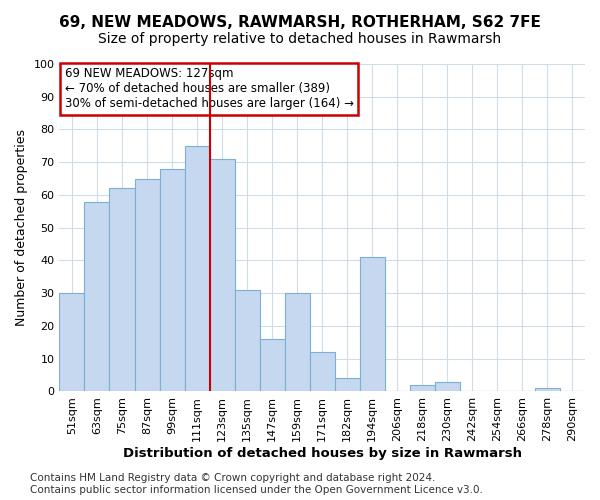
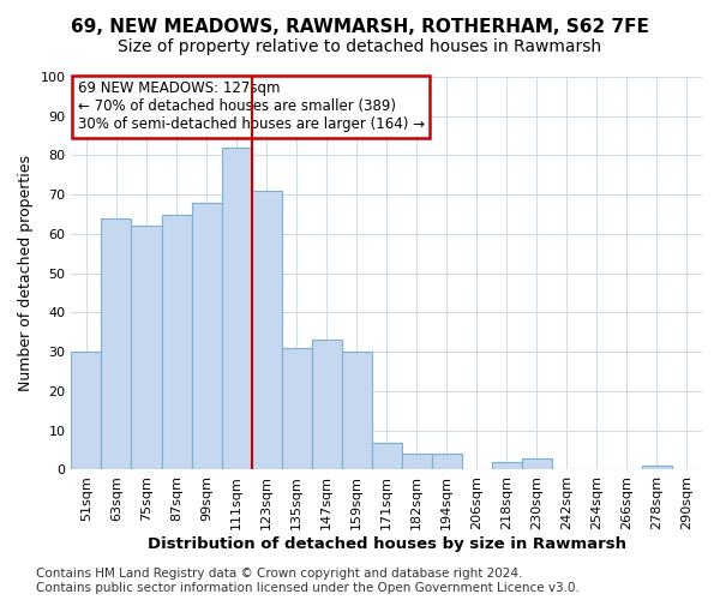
63sqm: 58 -> 64
111sqm: 75 -> 82
147sqm: 16 -> 33
171sqm: 12 -> 7
194sqm: 41 -> 4
